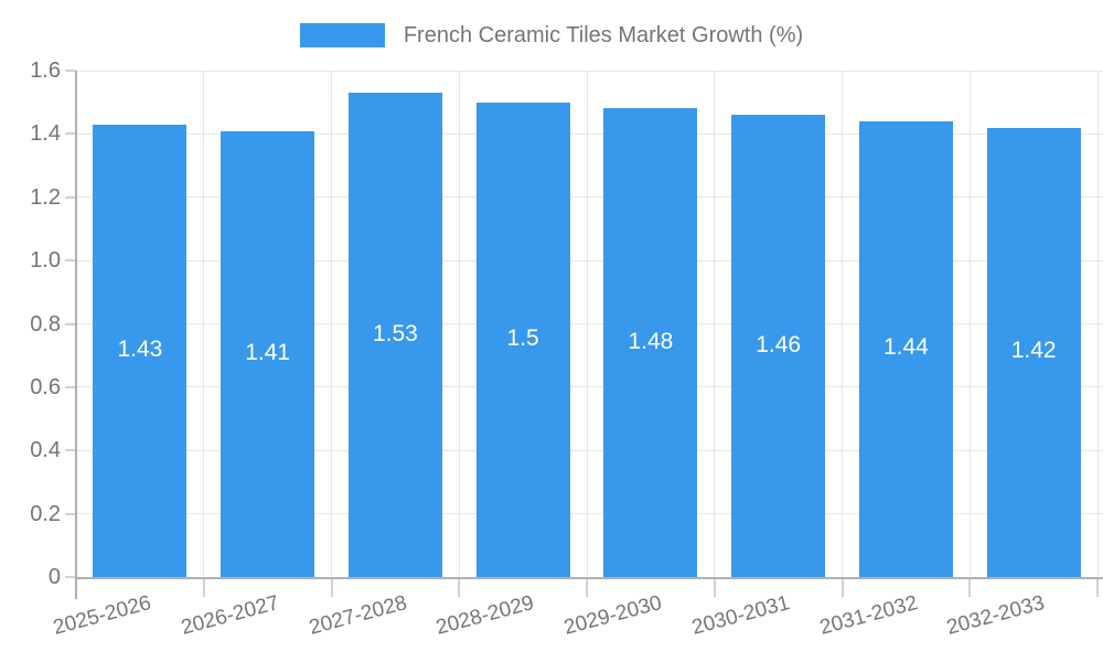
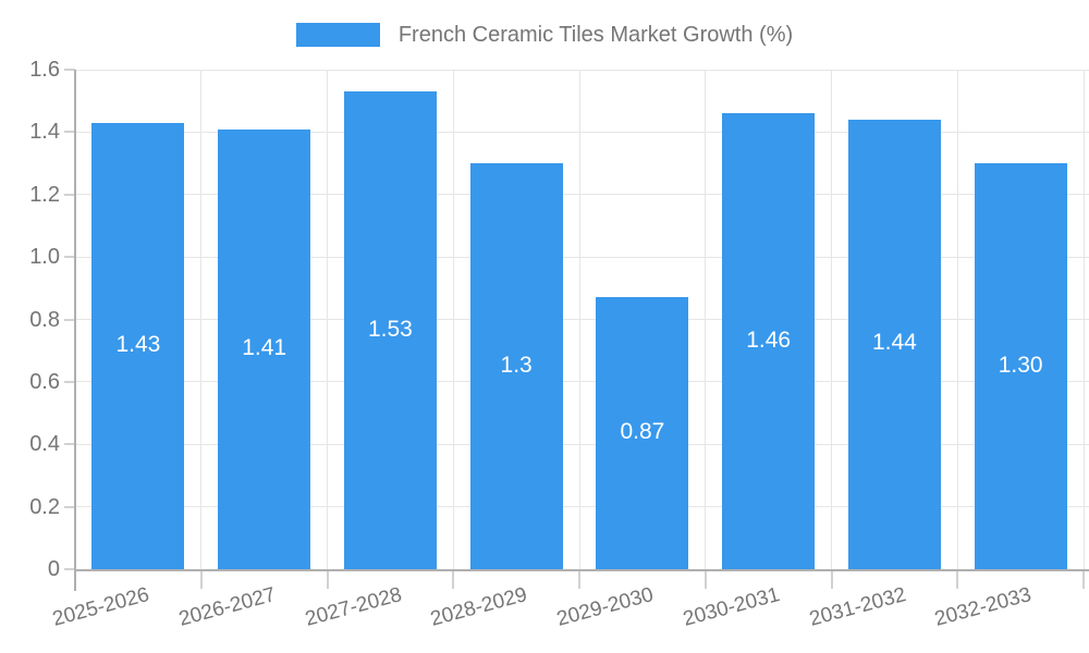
2028-2029: 1.5 -> 1.3
2029-2030: 1.48 -> 0.87
2032-2033: 1.42 -> 1.30
